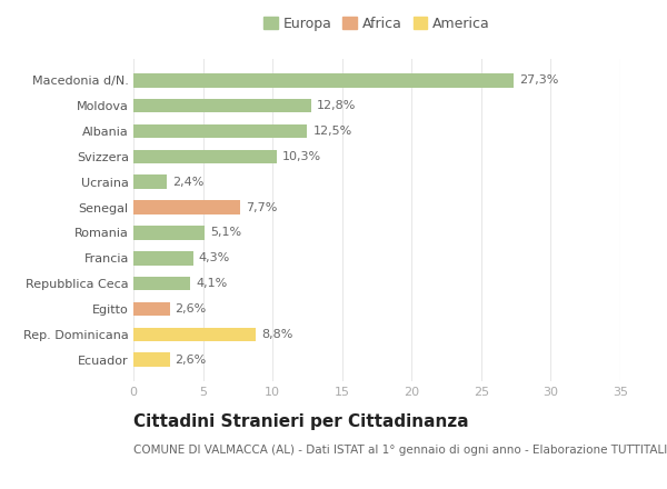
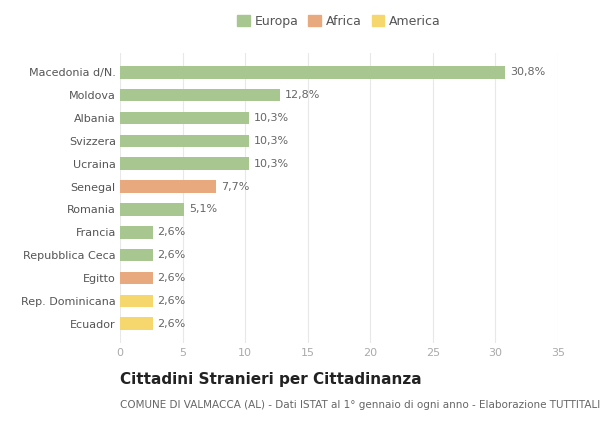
Macedonia d/N.: 27,3% -> 30,8%
Albania: 12,5% -> 10,3%
Ucraina: 2,4% -> 10,3%
Francia: 4,3% -> 2,6%
Repubblica Ceca: 4,1% -> 2,6%
Rep. Dominicana: 8,8% -> 2,6%
